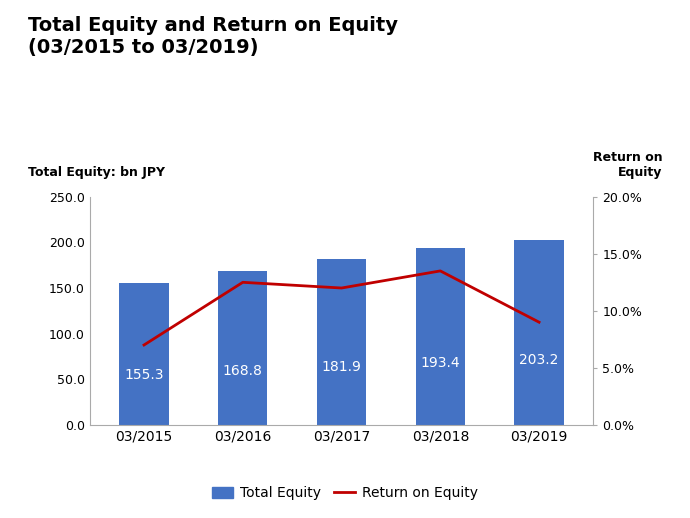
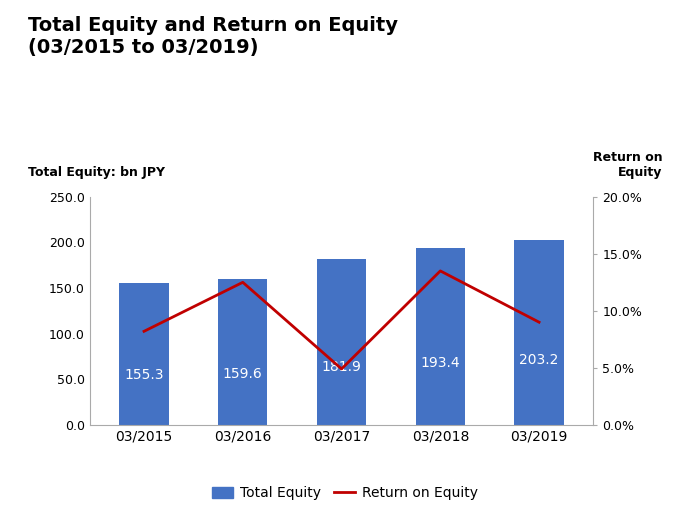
Return on Equity/03/2015: 7.0% -> 8.2%
Total Equity/03/2016: 168.8 -> 159.6
Return on Equity/03/2017: 12.0% -> 4.9%
